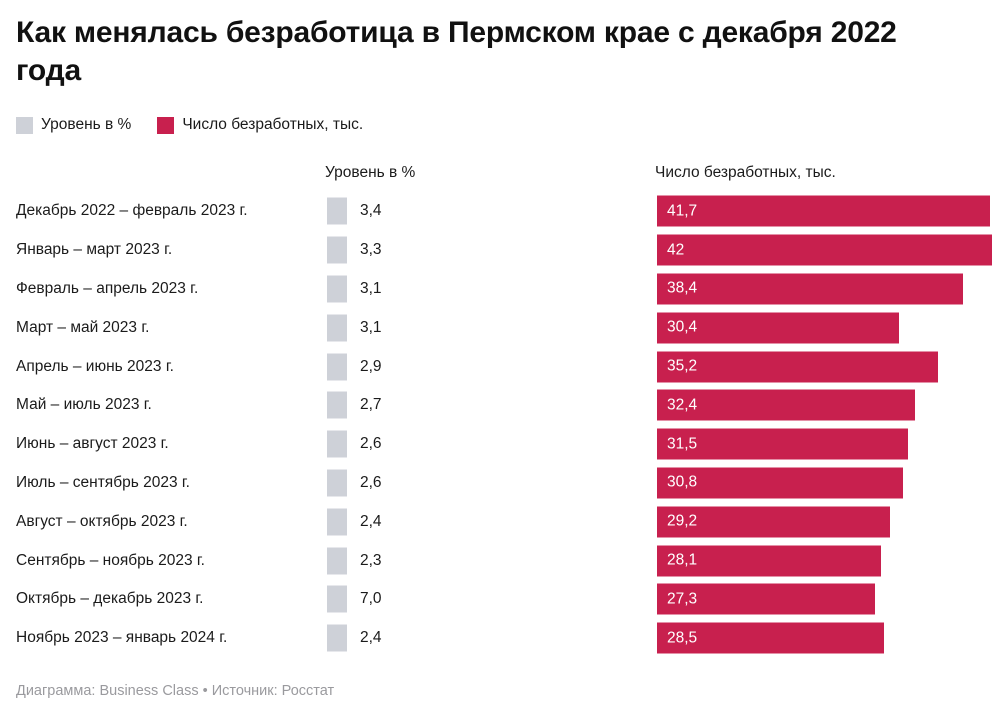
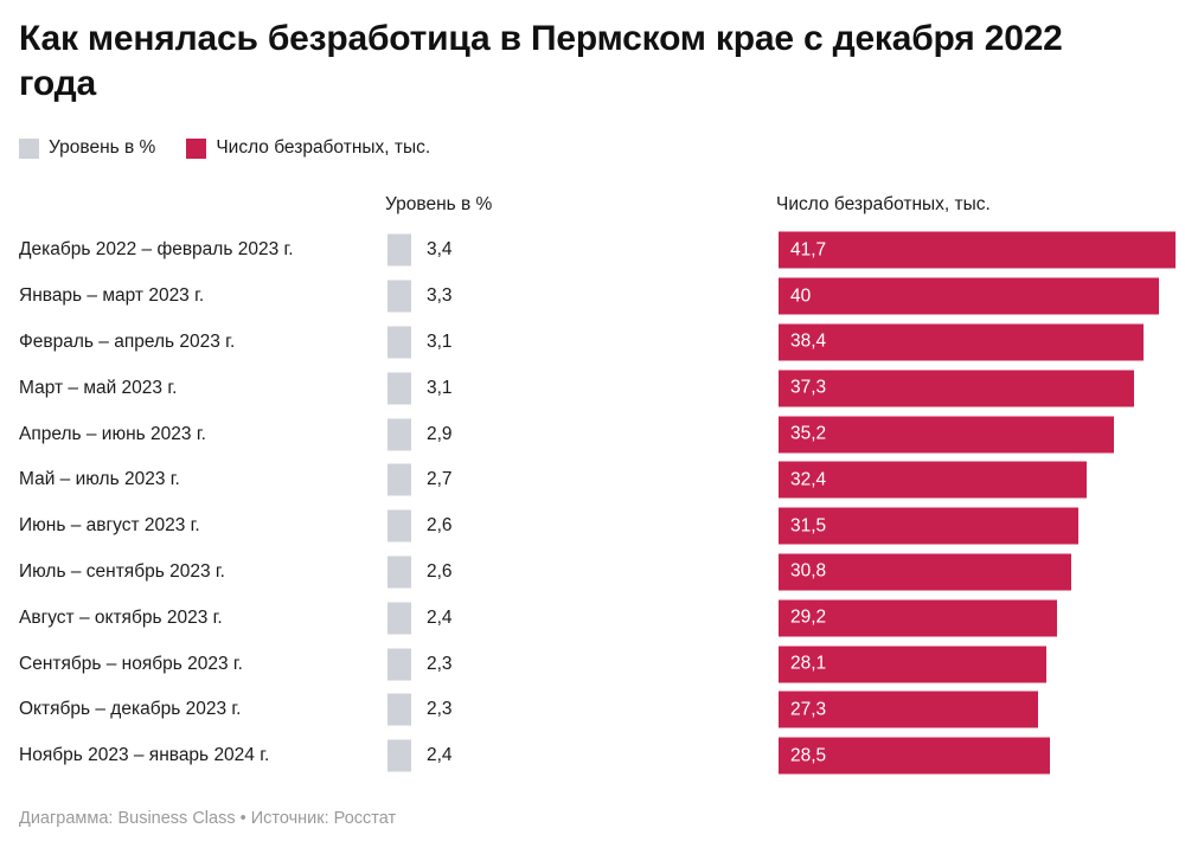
Число безработных, тыс./Январь – март 2023 г.: 42 -> 40
Число безработных, тыс./Март – май 2023 г.: 30,4 -> 37,3
Уровень в %/Октябрь – декабрь 2023 г.: 7,0 -> 2,3
